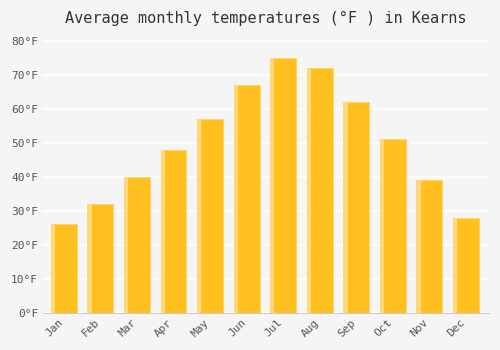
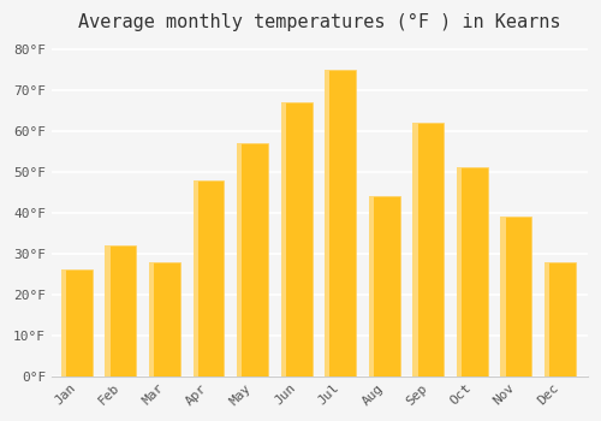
Mar: 40°F -> 28°F
Aug: 72°F -> 44°F
